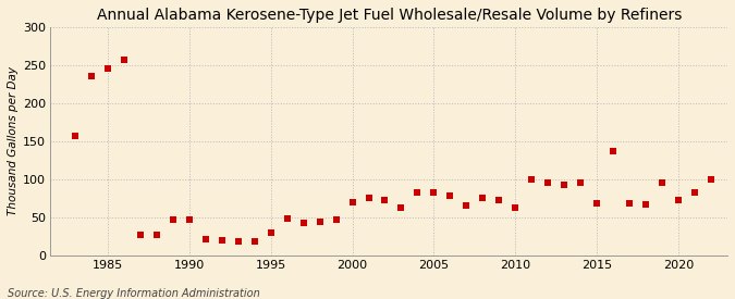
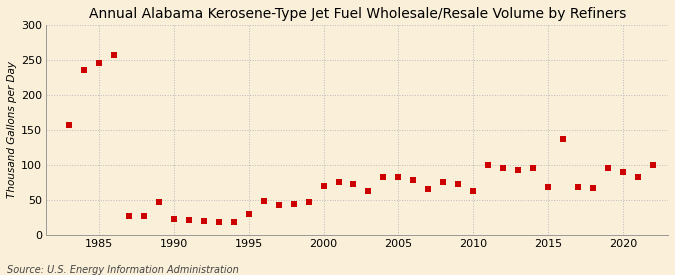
1990: 46 -> 22
2020: 72 -> 90
